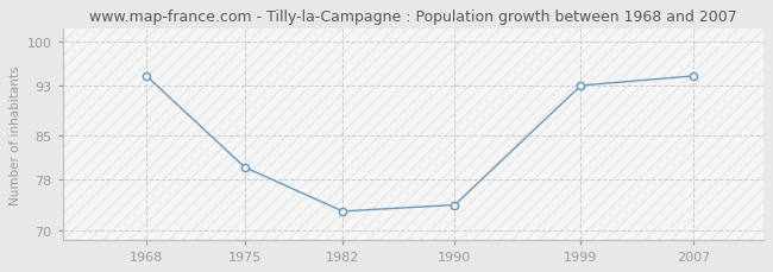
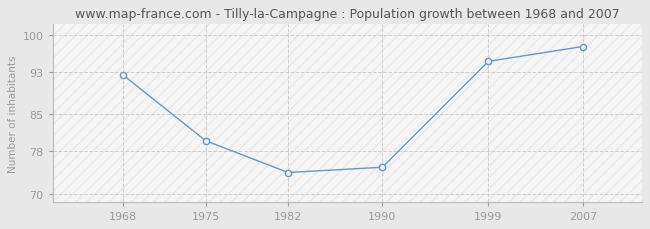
1968: 94.5 -> 92.4
1982: 73.0 -> 74.0
1990: 74.0 -> 75.0
1999: 93.0 -> 95.0
2007: 94.5 -> 97.8
